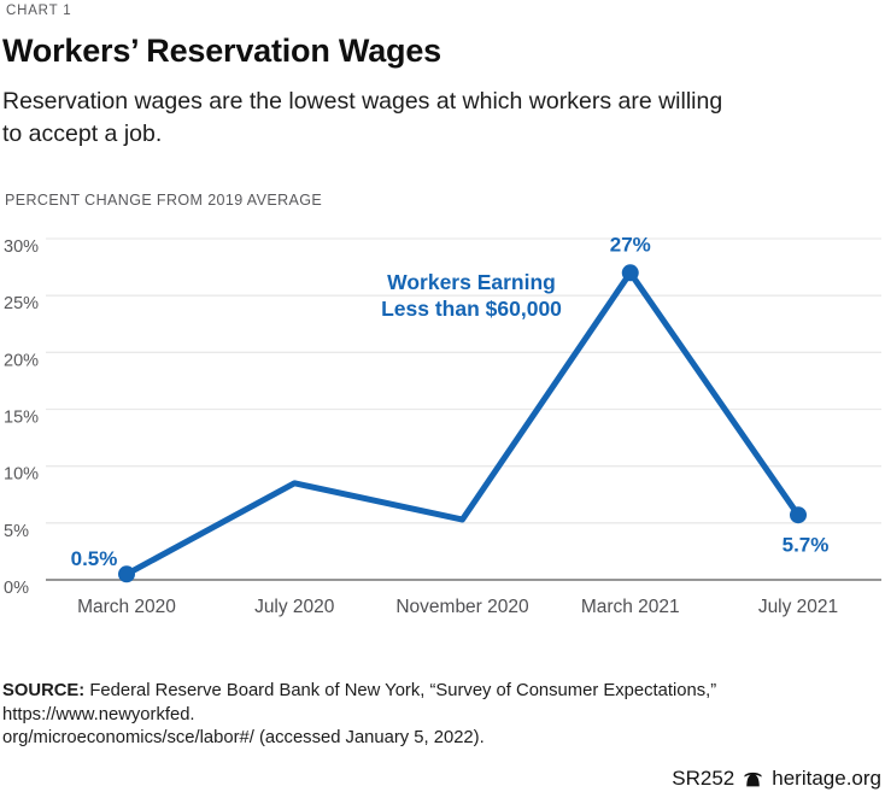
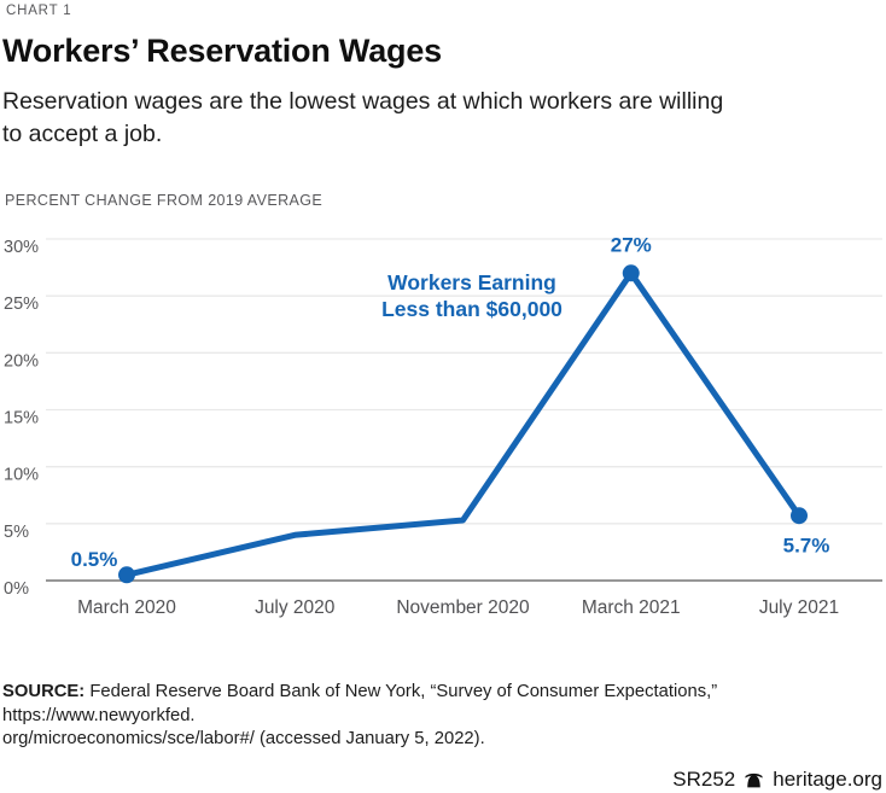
July 2020: 8% -> 4%
